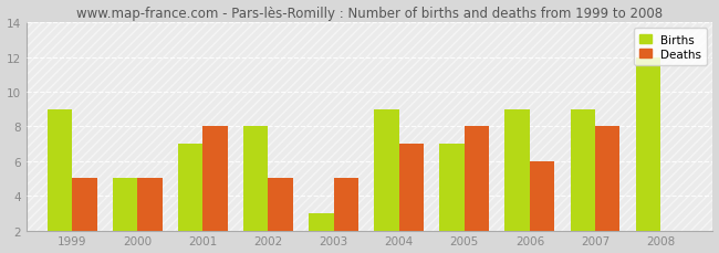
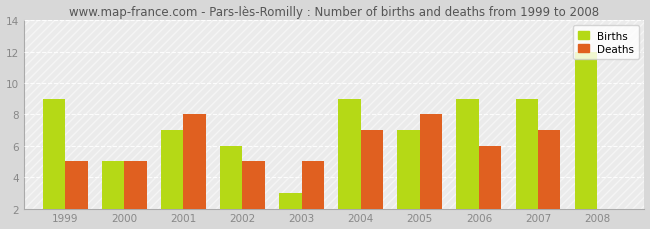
Births/2002: 8 -> 6
Deaths/2007: 8 -> 7
